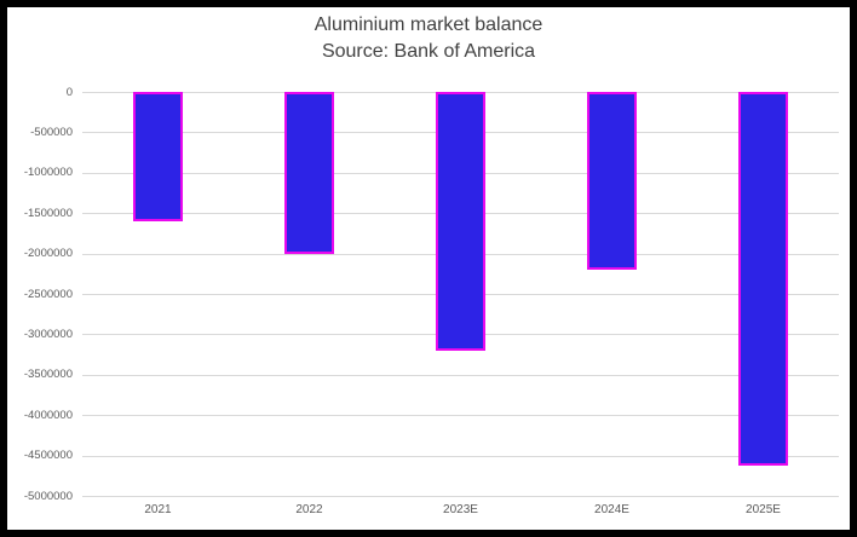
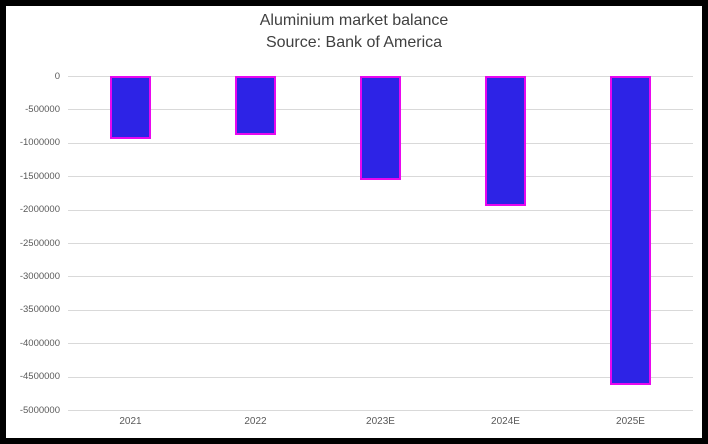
2021: -1600000 -> -900000
2022: -2000000 -> -900000
2023E: -3200000 -> -1600000
2024E: -2200000 -> -1900000
